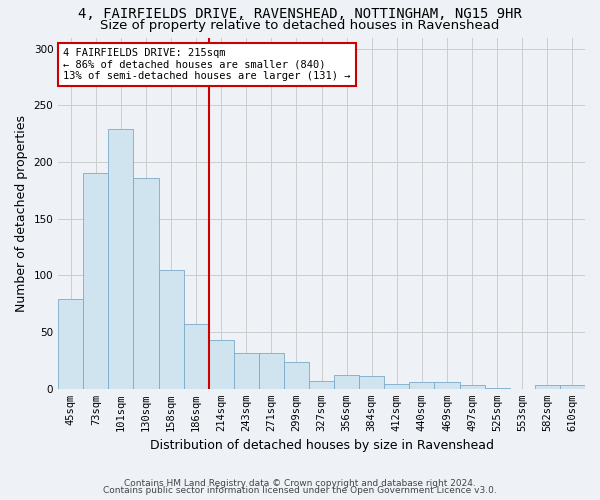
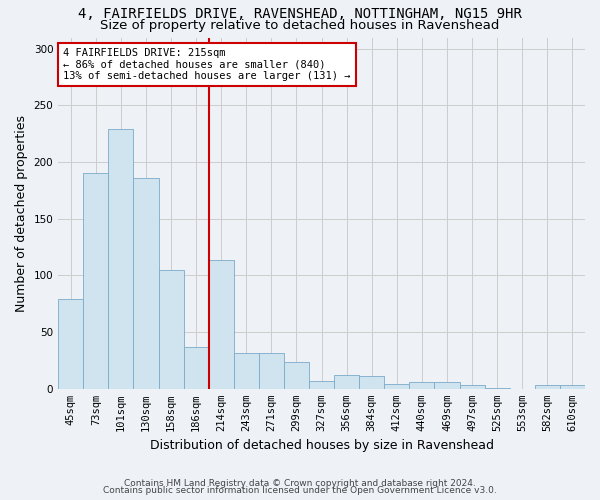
186sqm: 57 -> 37
214sqm: 43 -> 114
